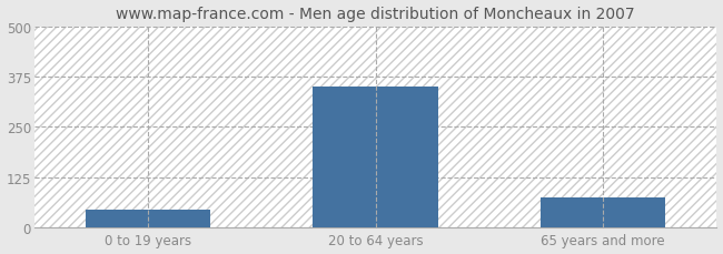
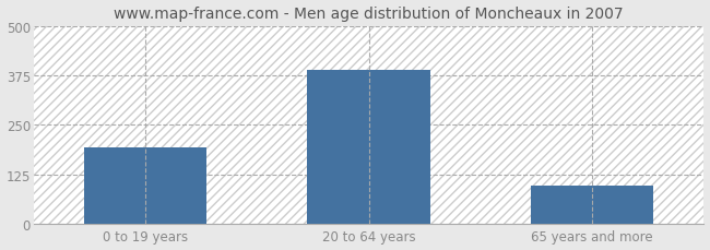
0 to 19 years: 45 -> 193
20 to 64 years: 350 -> 390
65 years and more: 75 -> 97
